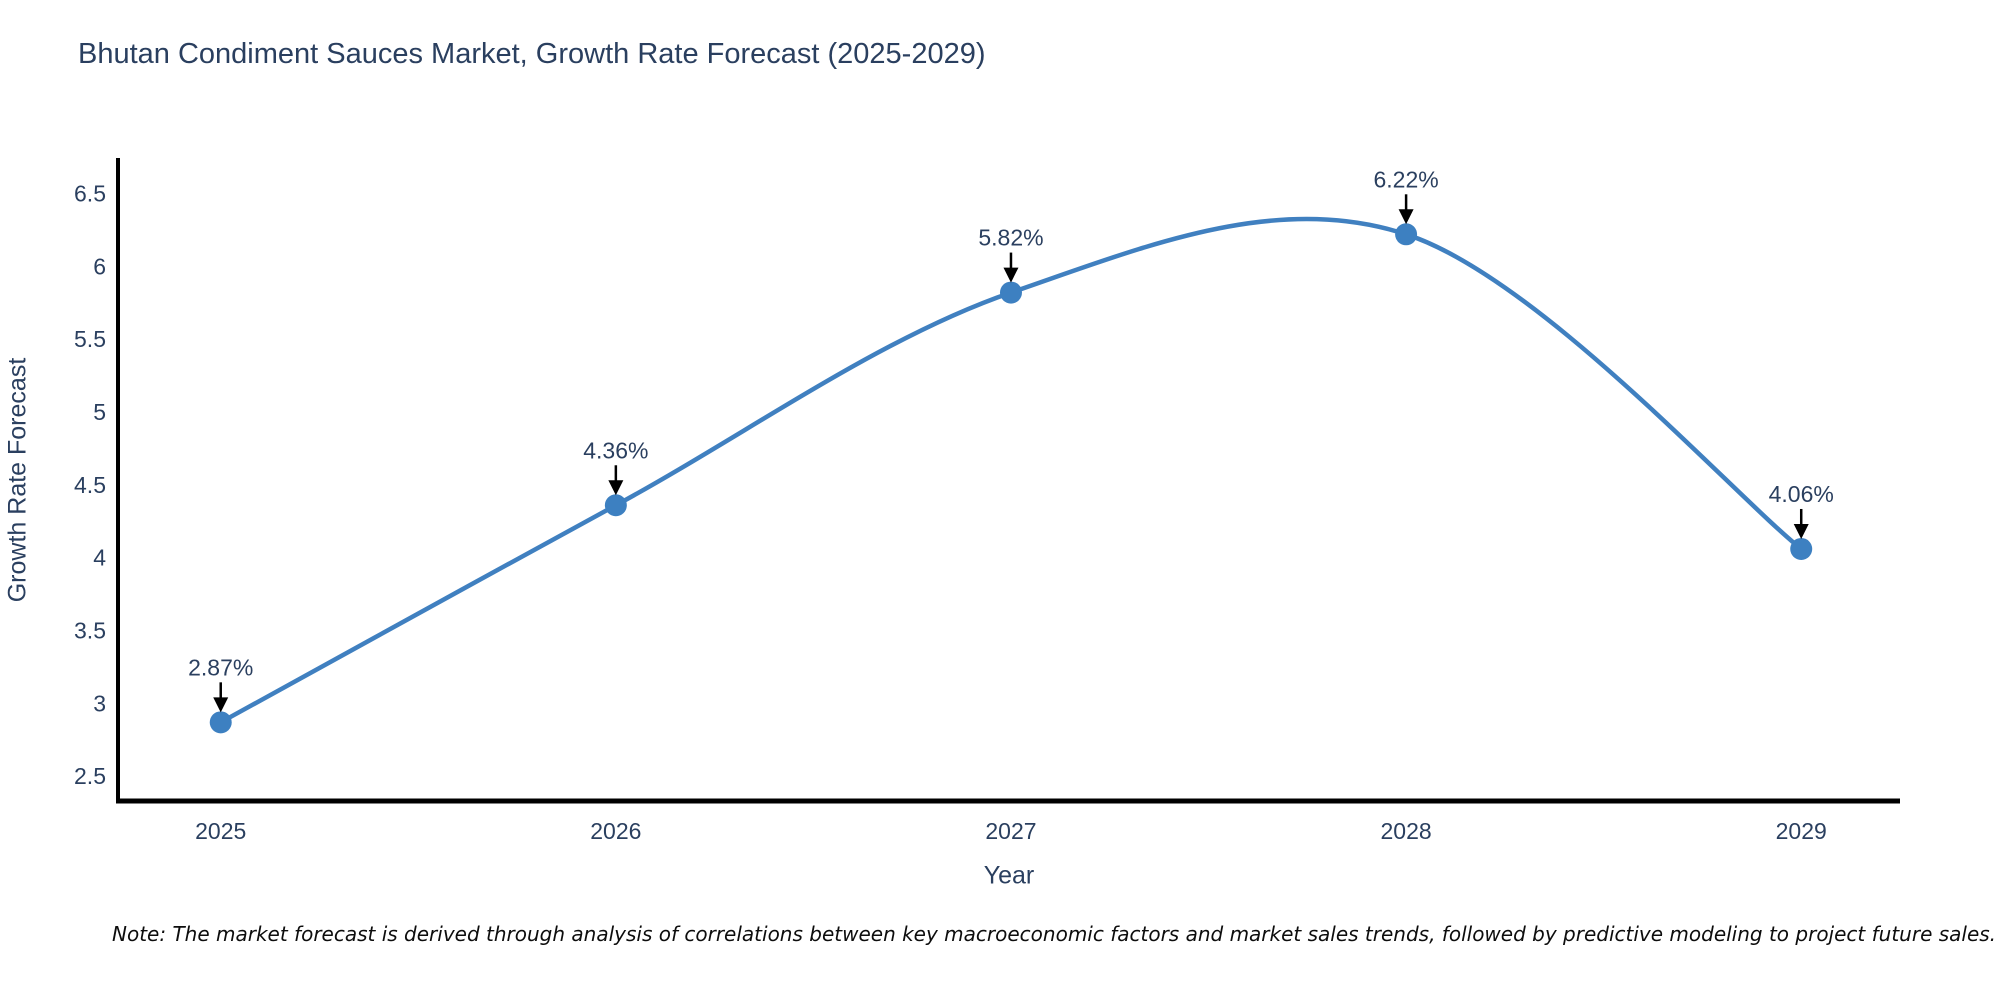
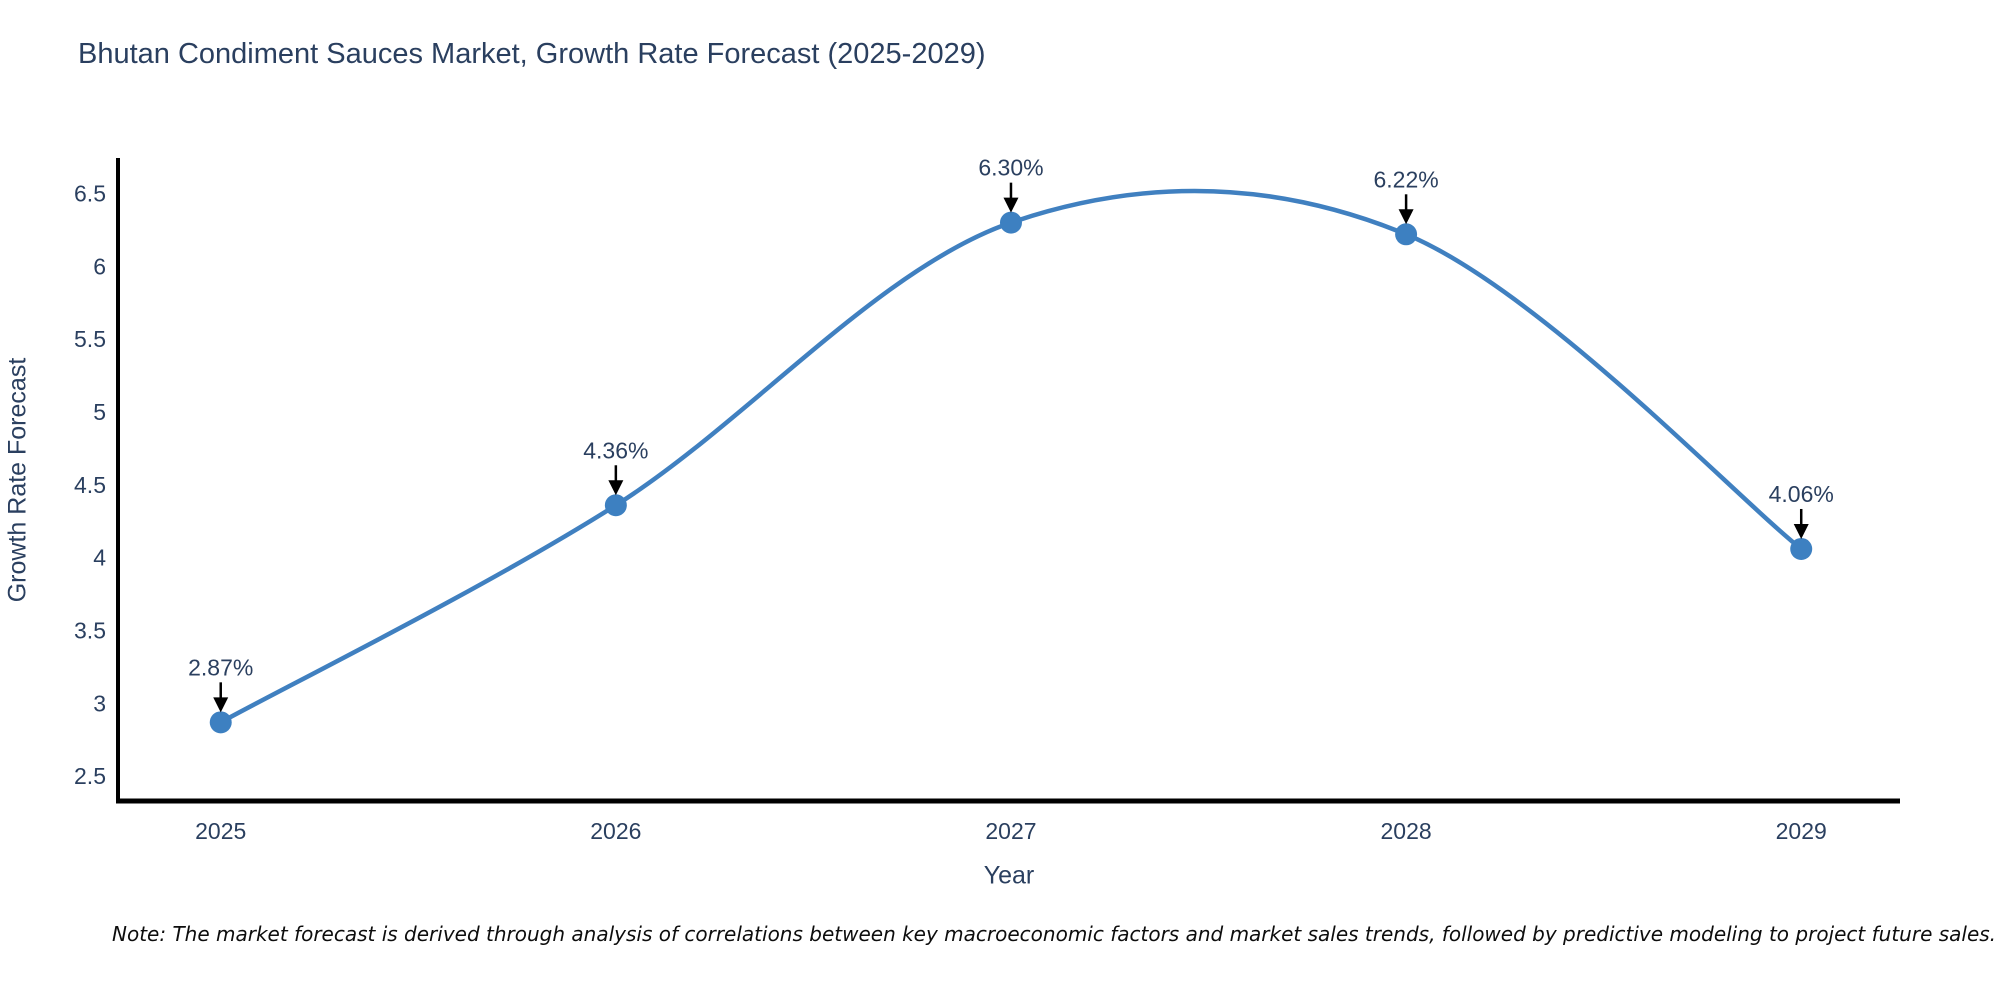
2027: 5.82% -> 6.30%
